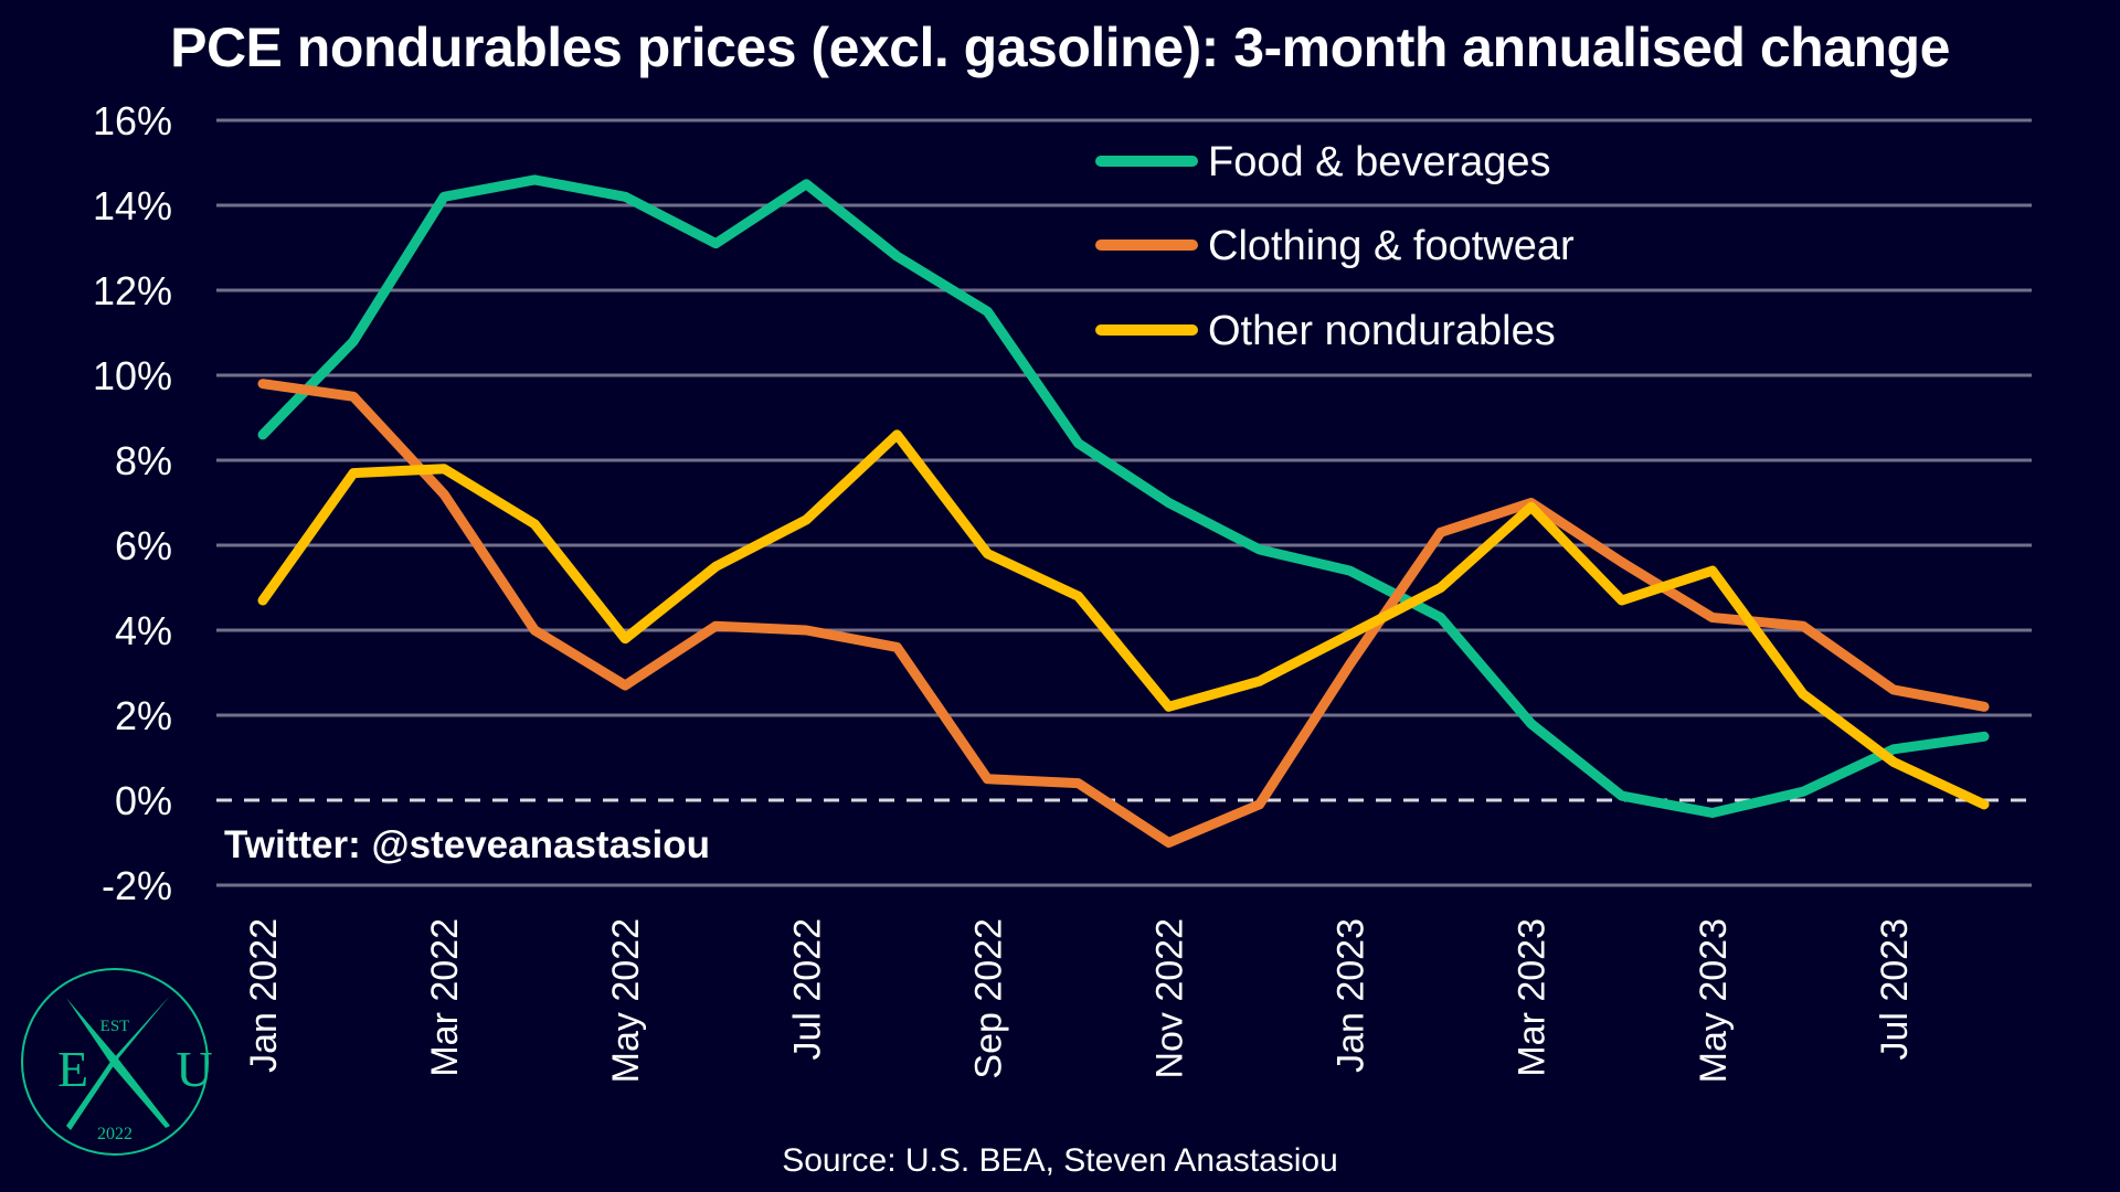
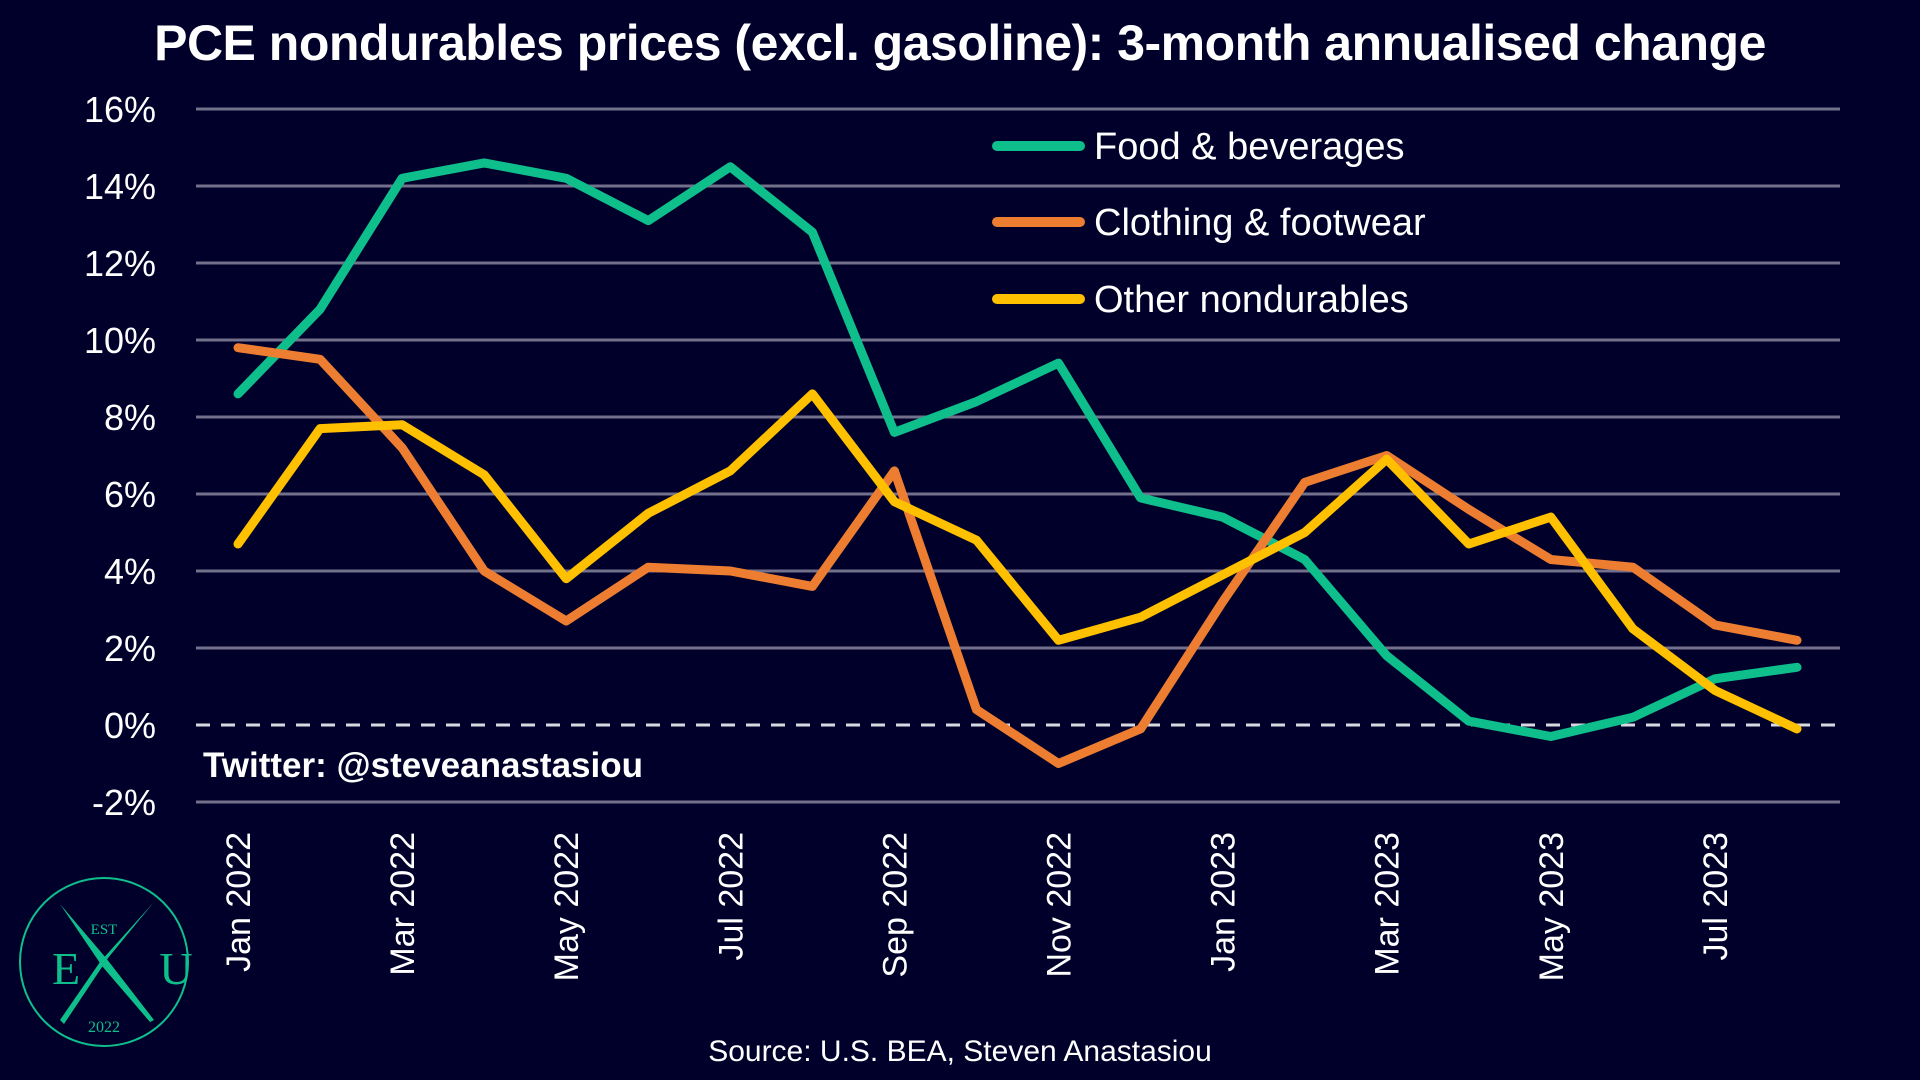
Food & beverages/Sep 2022: 11.5% -> 7.6%
Clothing & footwear/Sep 2022: 0.5% -> 6.6%
Food & beverages/Nov 2022: 7.0% -> 9.4%
